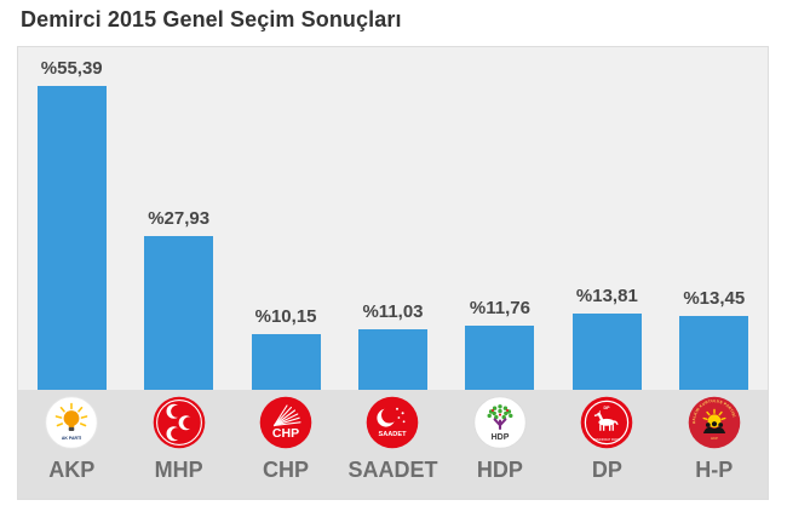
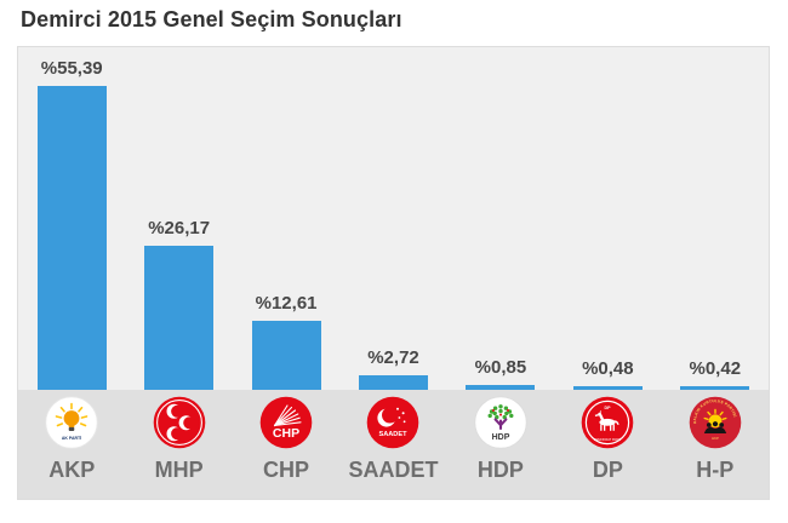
MHP: 27,93 -> 26,17
CHP: 10,15 -> 12,61
SAADET: 11,03 -> 2,72
HDP: 11,76 -> 0,85
DP: 13,81 -> 0,48
H-P: 13,45 -> 0,42
